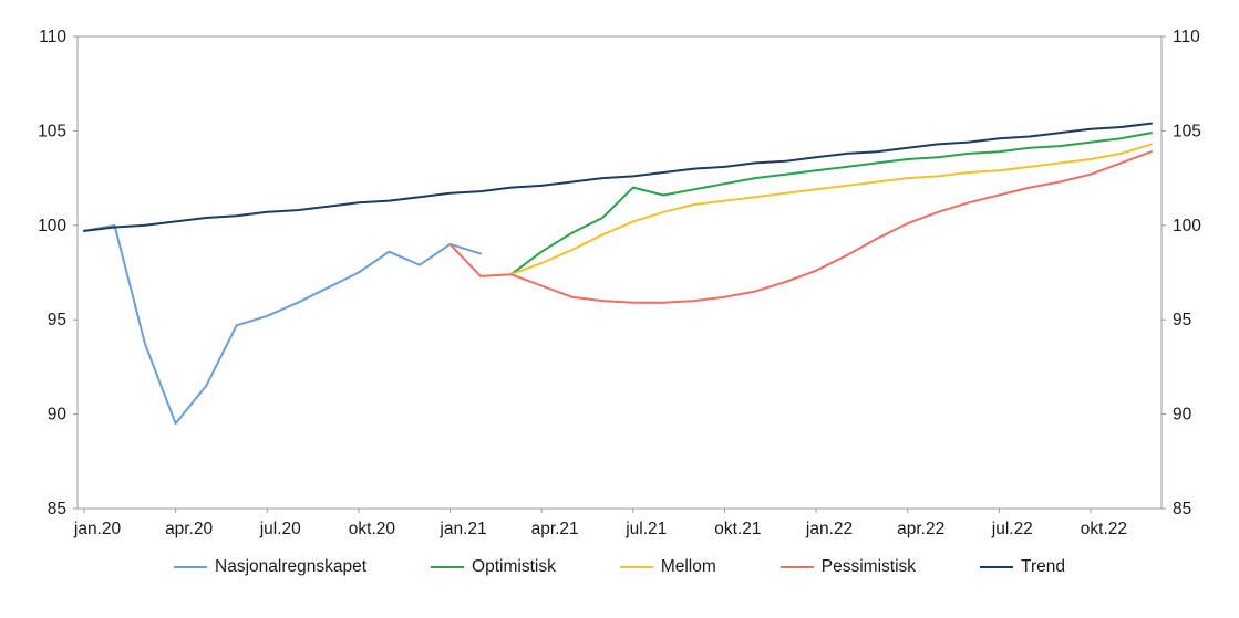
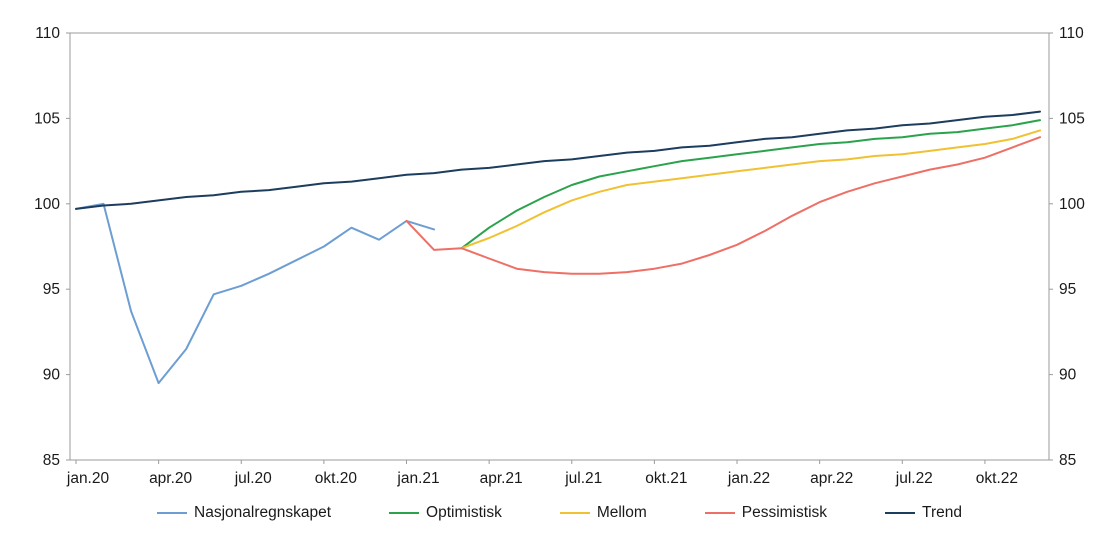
Optimistisk/jul.21: 102.0 -> 101.1
